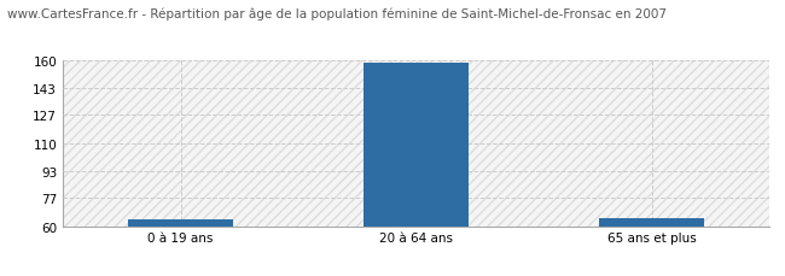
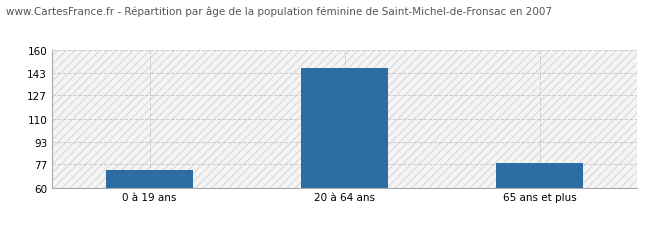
0 à 19 ans: 64 -> 73
20 à 64 ans: 158 -> 147
65 ans et plus: 65 -> 78
